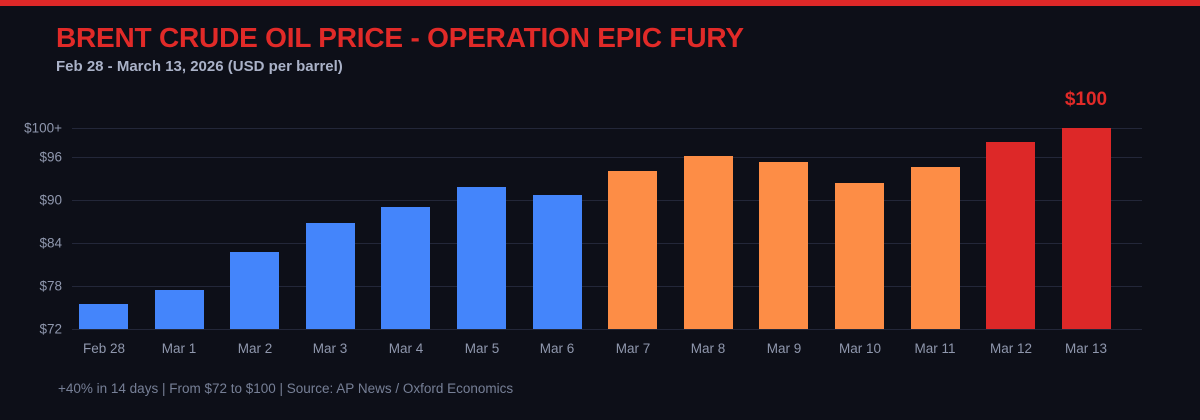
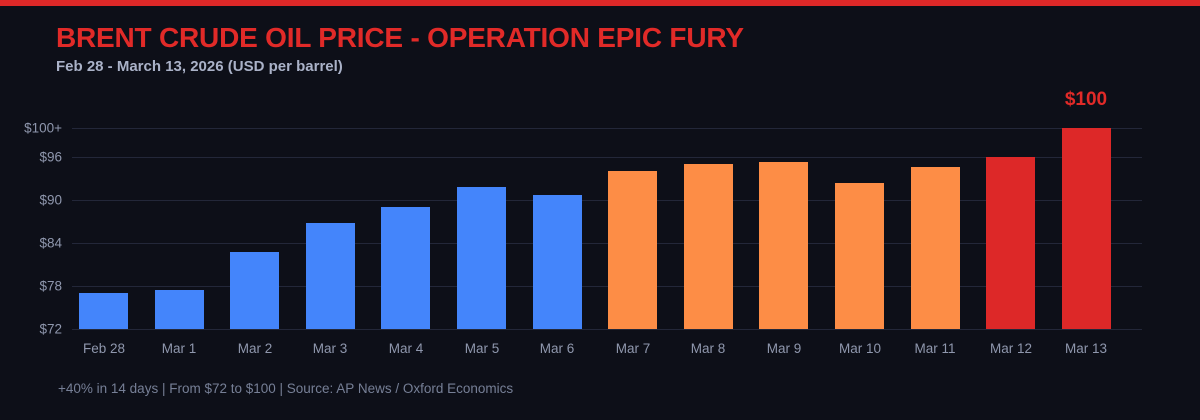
Feb 28: $76 -> $77
Mar 8: $96 -> $95
Mar 12: $98 -> $96
